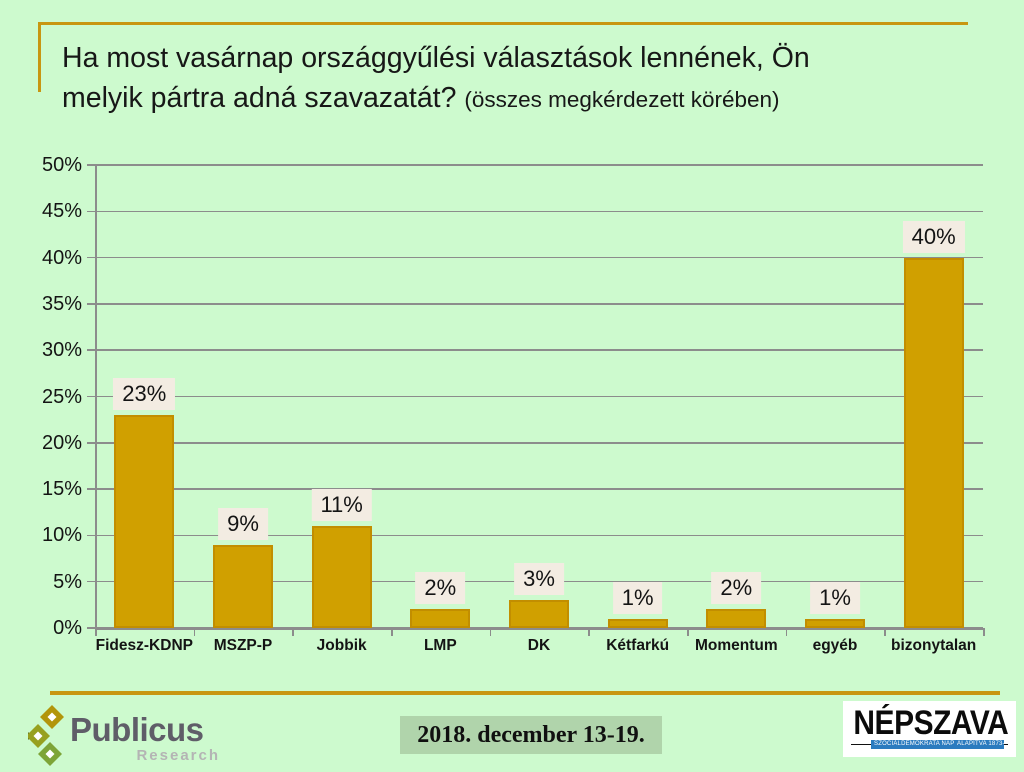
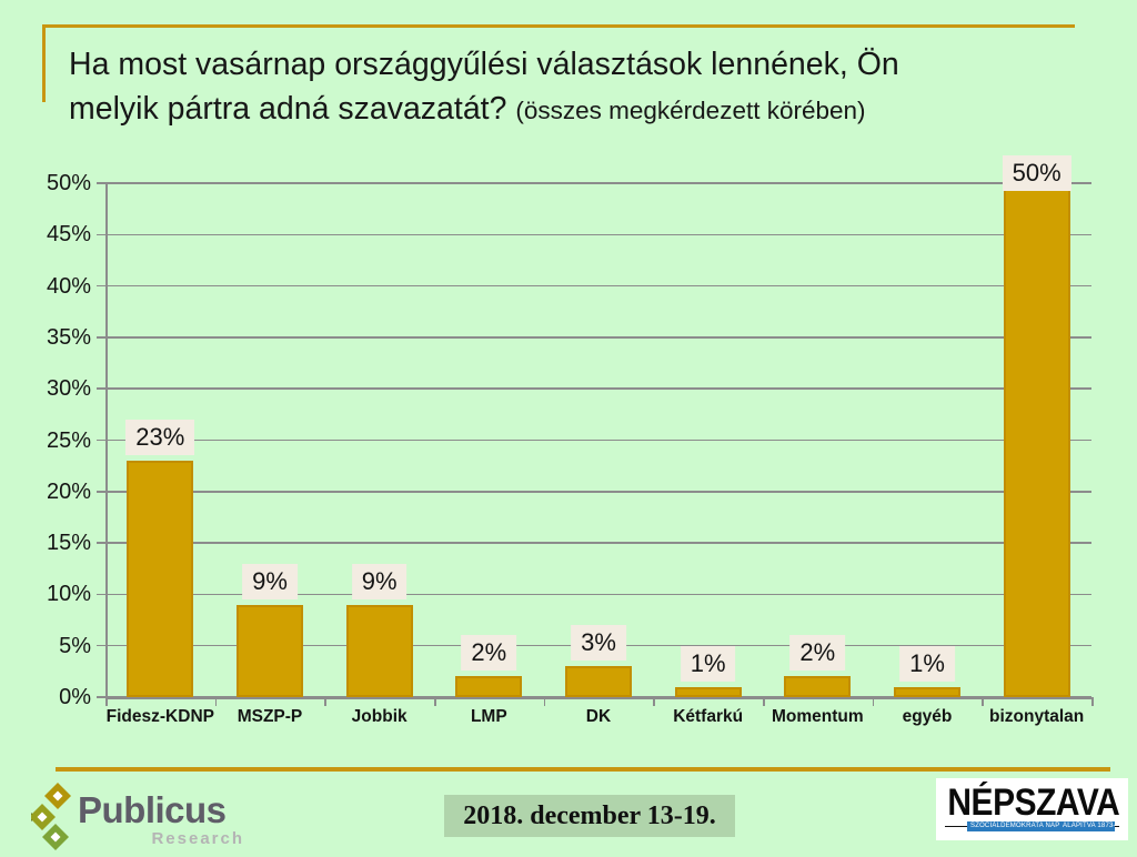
Jobbik: 11% -> 9%
bizonytalan: 40% -> 50%
